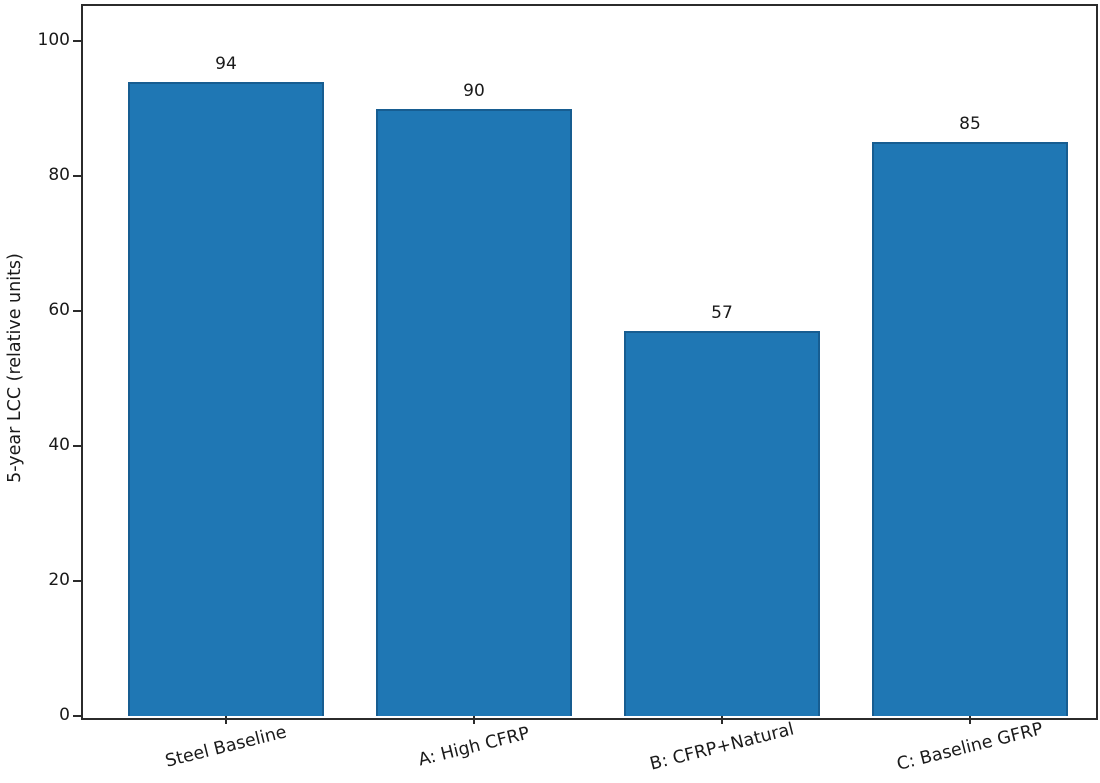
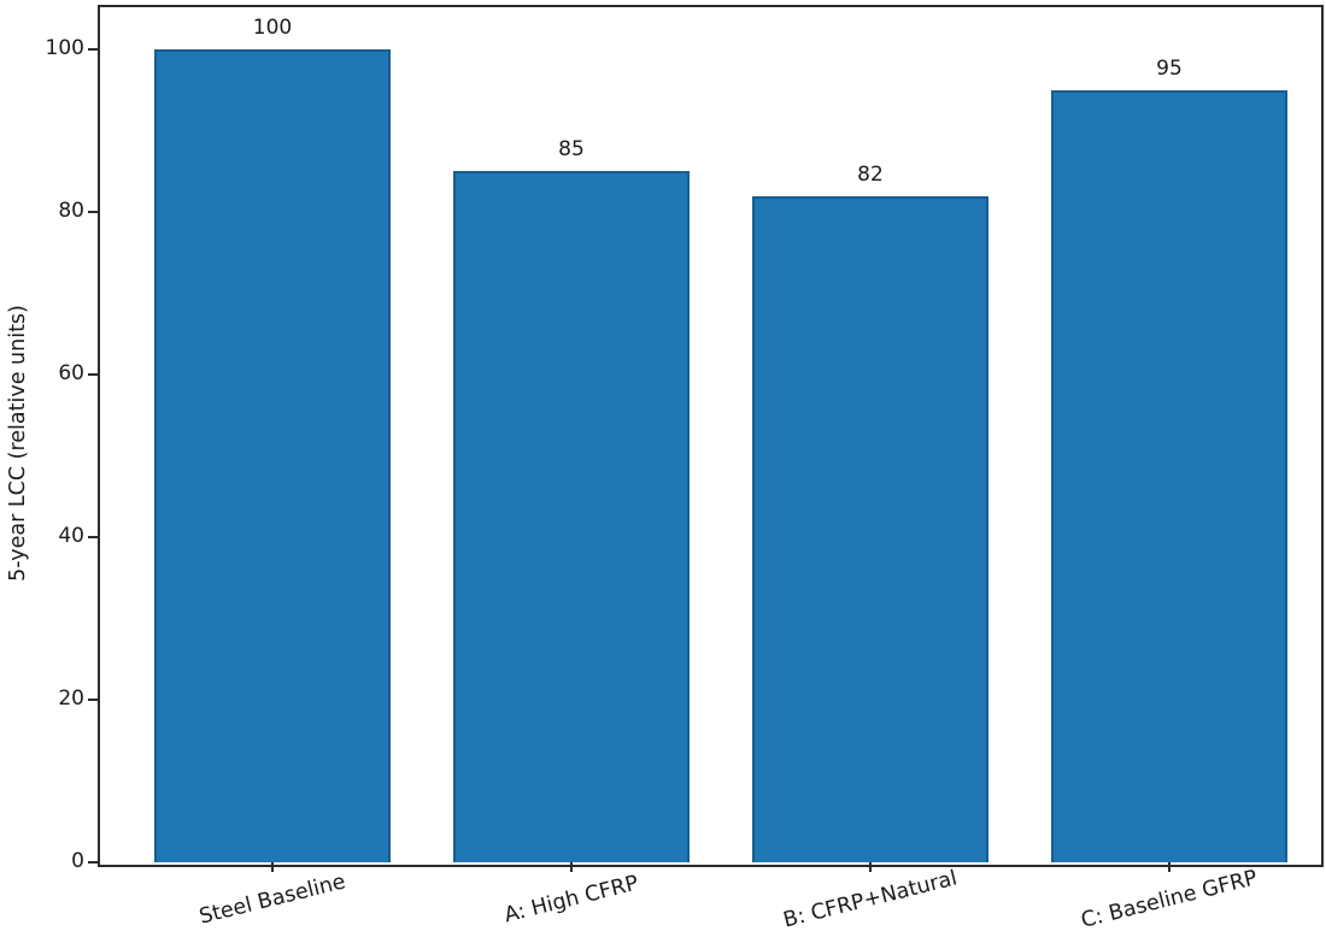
Steel Baseline: 94 -> 100
A: High CFRP: 90 -> 85
B: CFRP+Natural: 57 -> 82
C: Baseline GFRP: 85 -> 95
